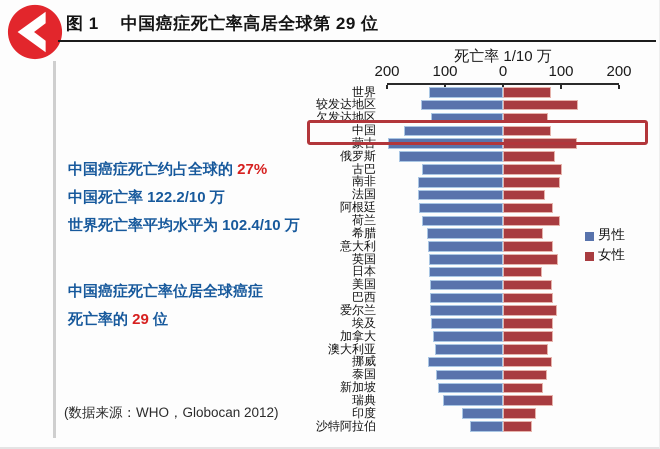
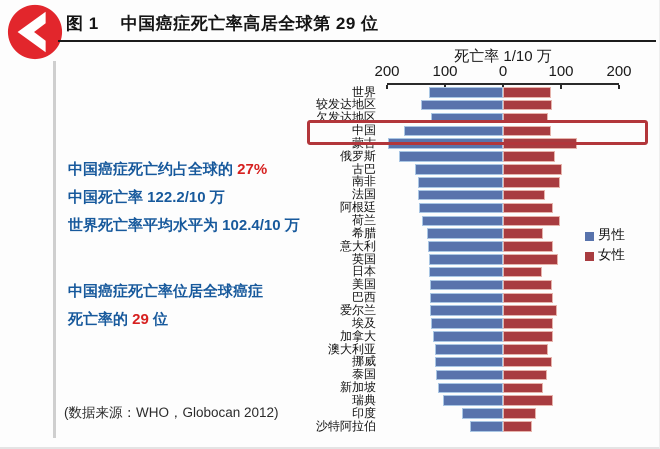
女性/较发达地区: 130 -> 80
男性/古巴: 140 -> 150
男性/挪威: 130 -> 120
